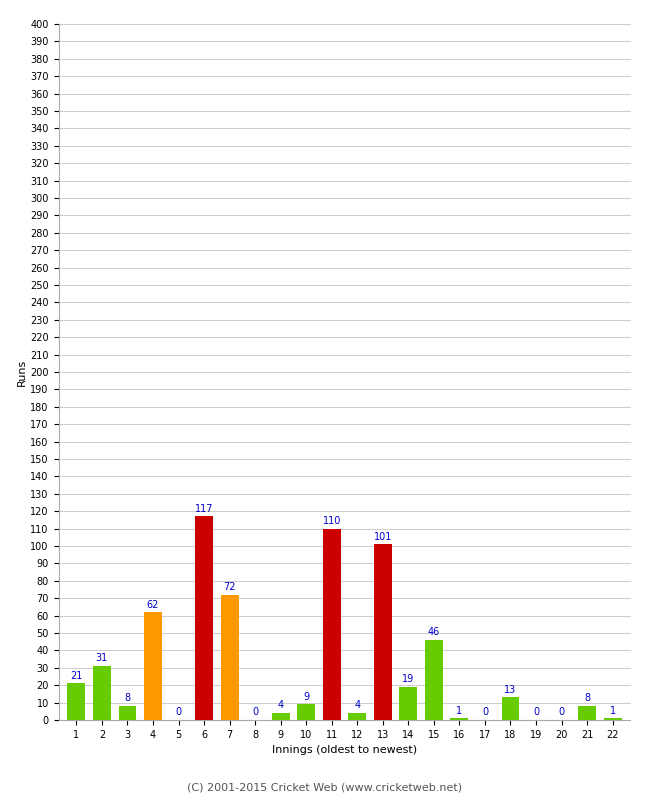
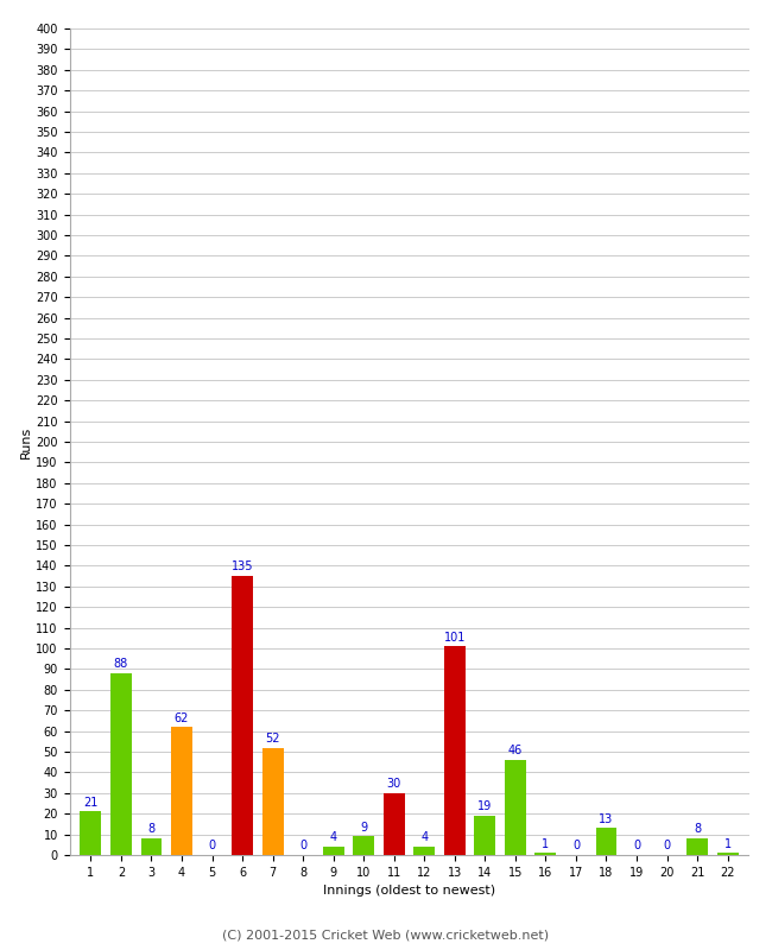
2: 31 -> 88
6: 117 -> 135
7: 72 -> 52
11: 110 -> 30
